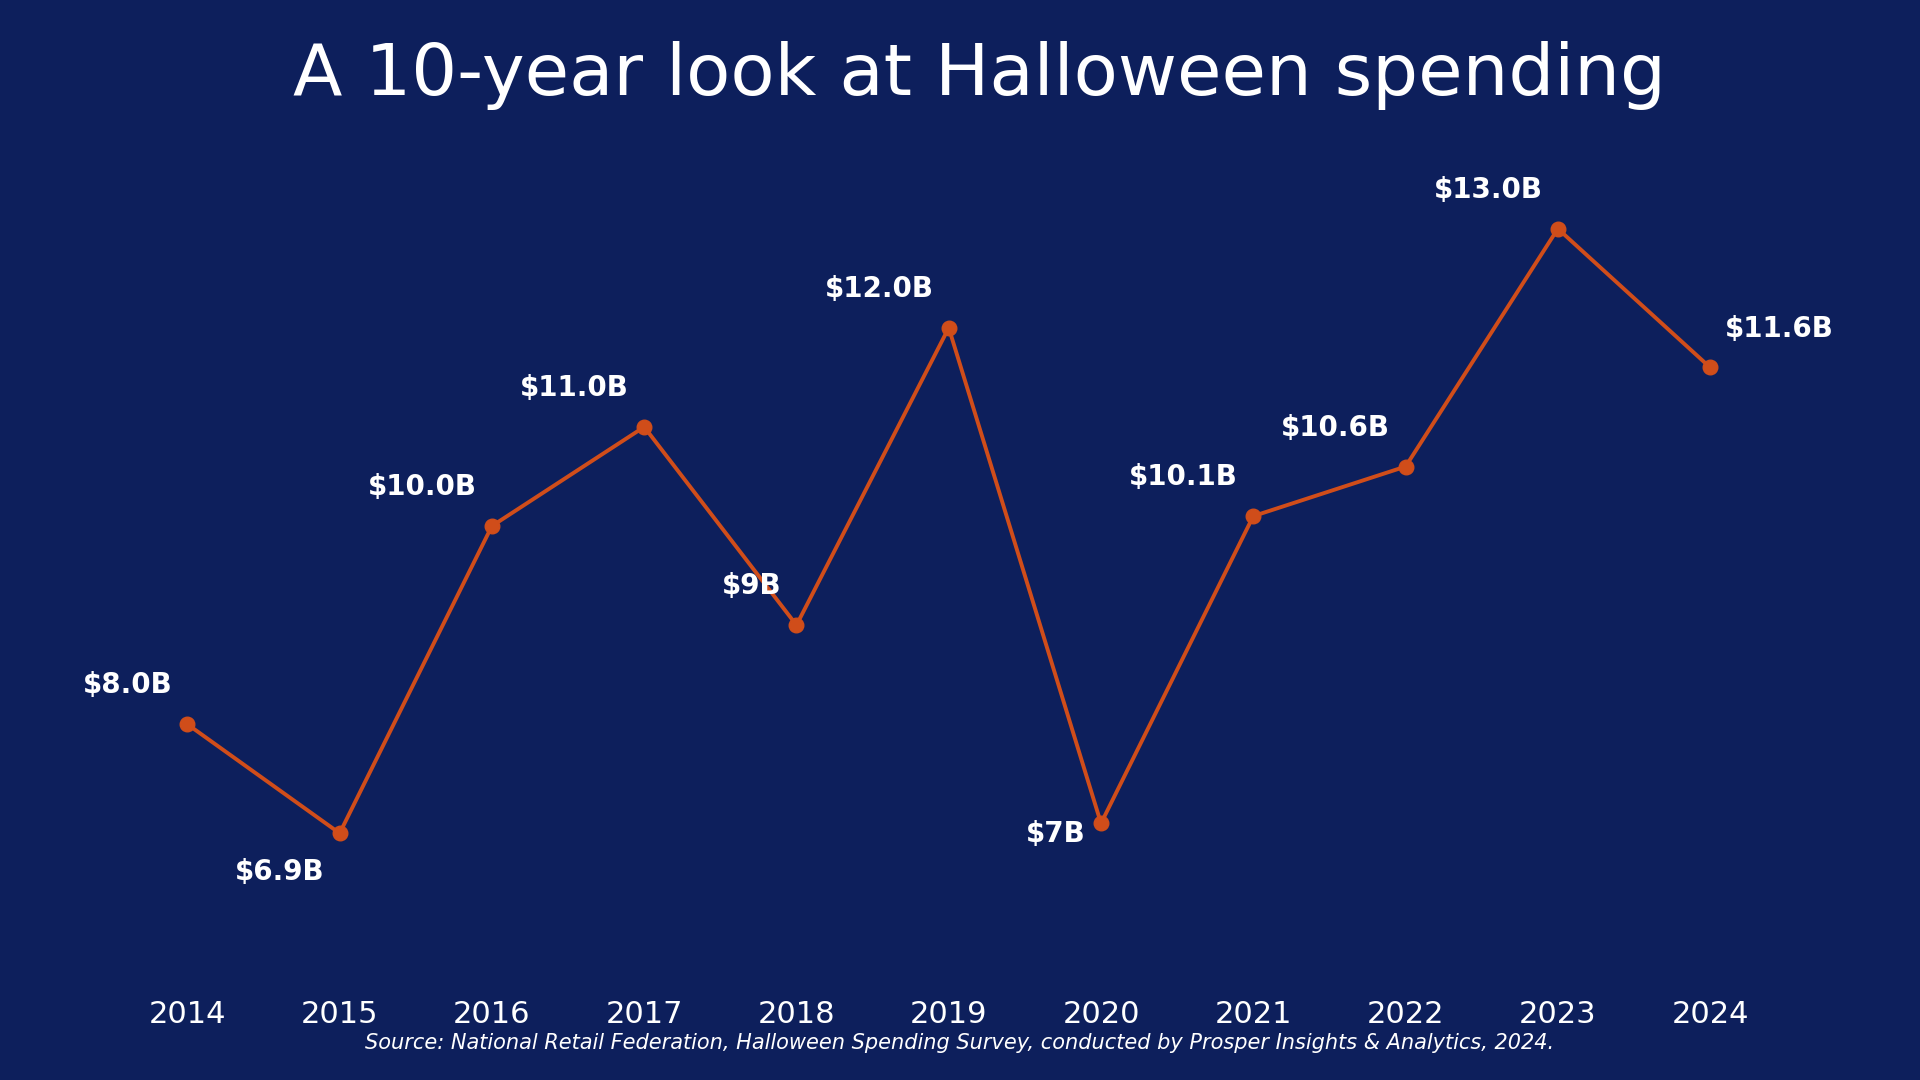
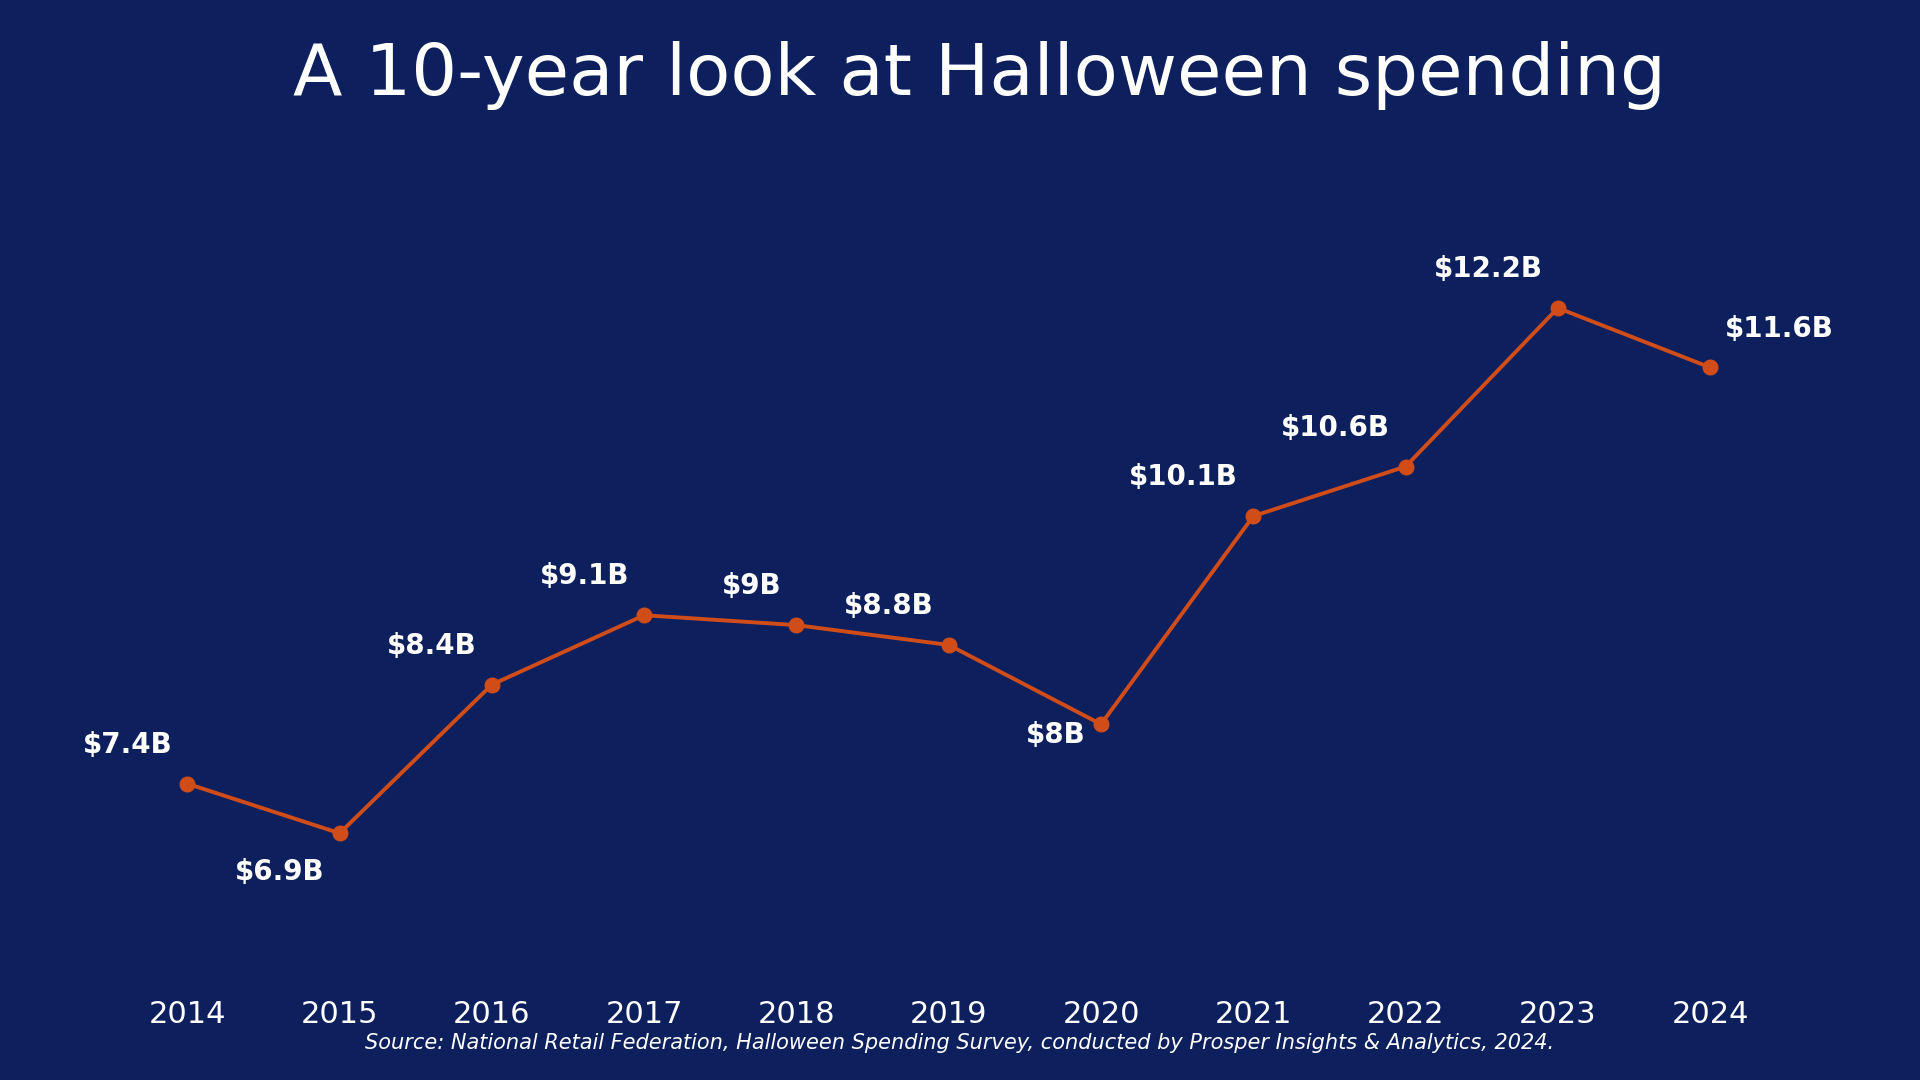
2014: $8.0B -> $7.4B
2016: $10.0B -> $8.4B
2017: $11.0B -> $9.1B
2019: $12.0B -> $8.8B
2020: $7B -> $8B
2023: $13.0B -> $12.2B
